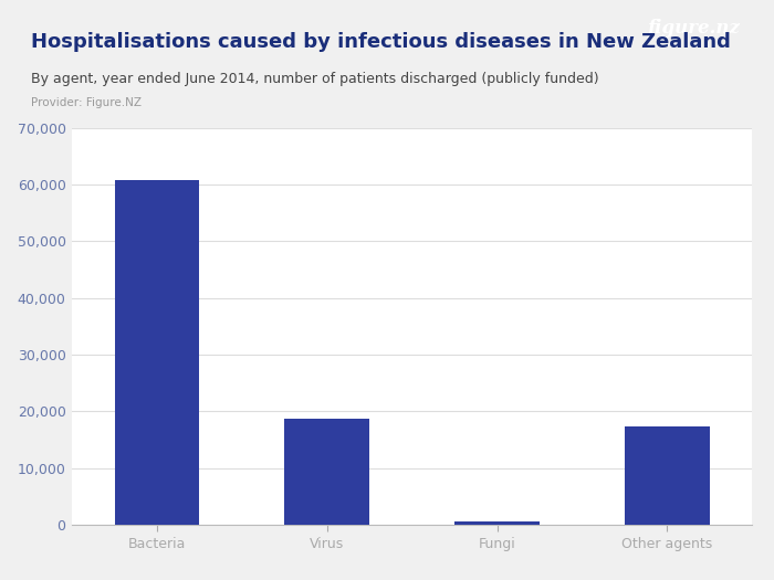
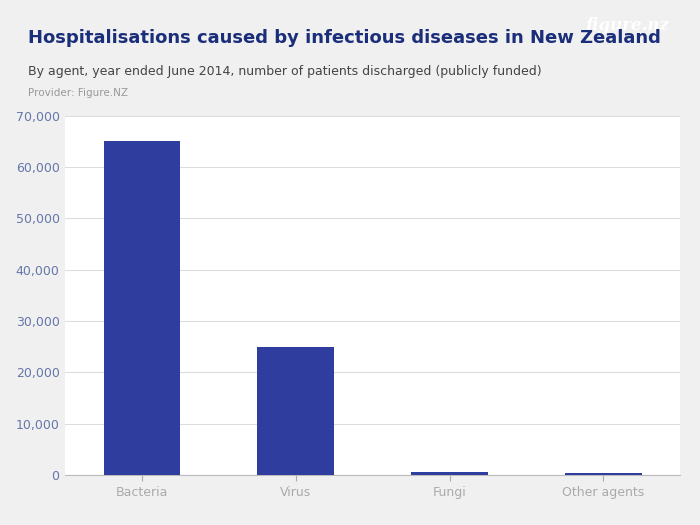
Bacteria: 60,800 -> 65,000
Virus: 18,800 -> 25,000
Other agents: 17,400 -> 400
